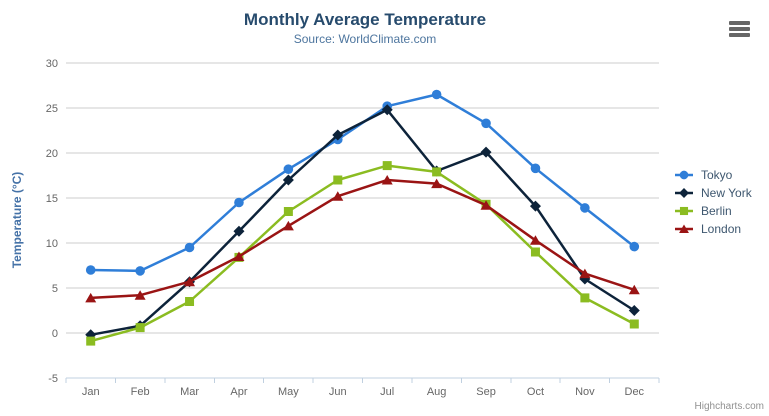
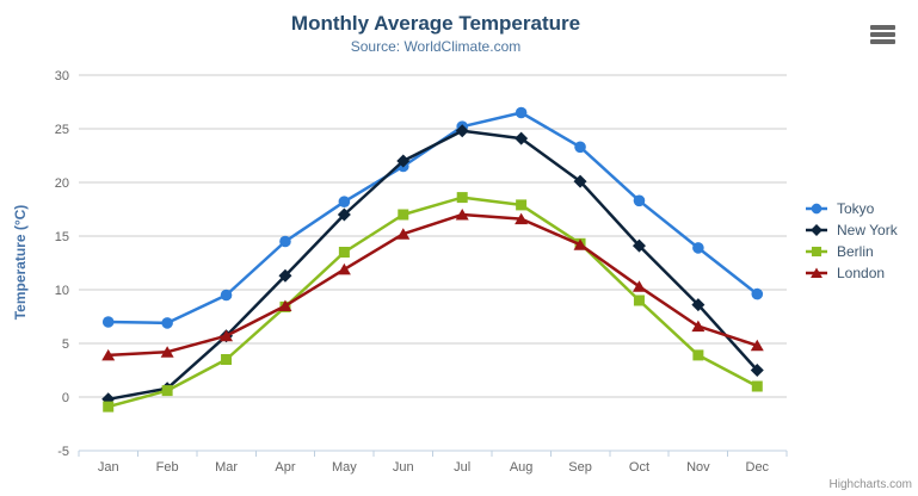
New York/Aug: 18 -> 24
New York/Nov: 6 -> 9
